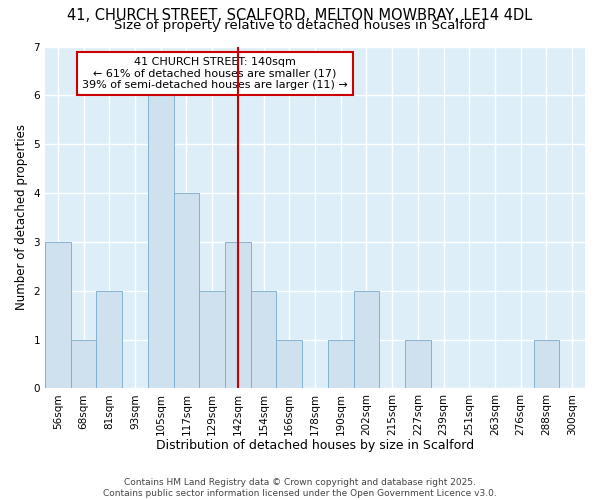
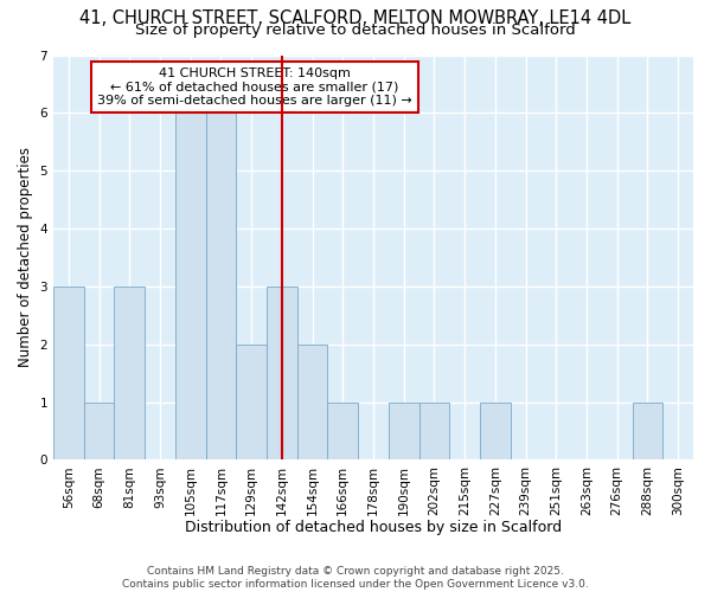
81sqm: 2 -> 3
117sqm: 4 -> 6
202sqm: 2 -> 1
